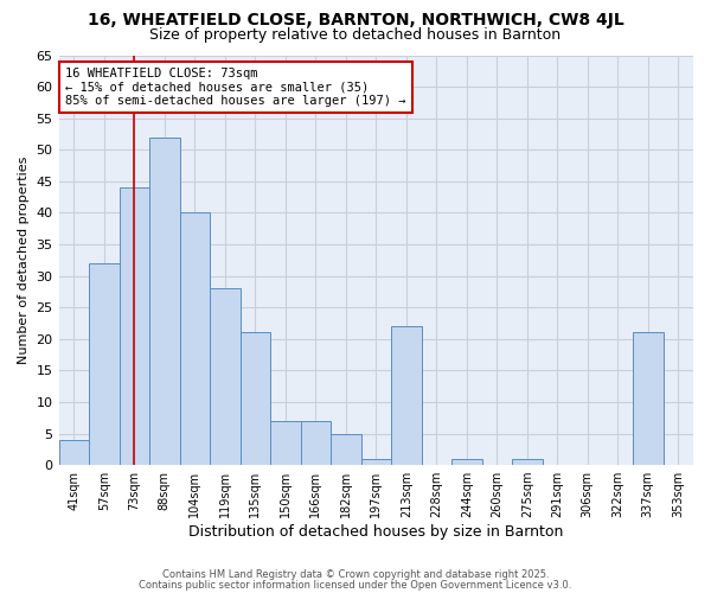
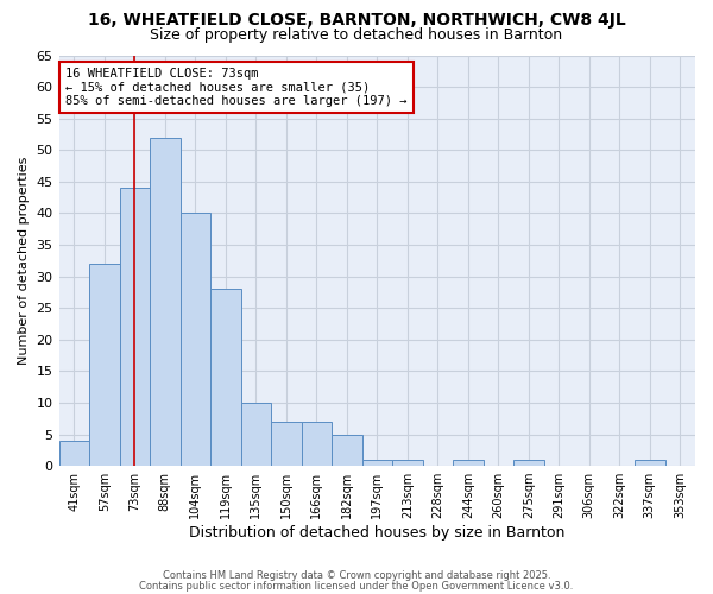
135sqm: 21 -> 10
213sqm: 22 -> 1
337sqm: 21 -> 1
